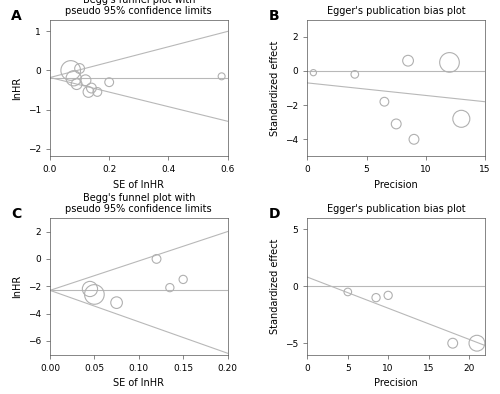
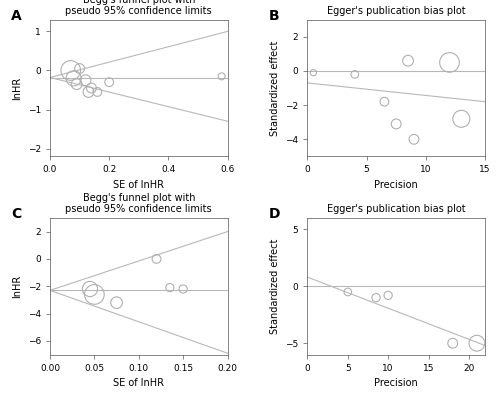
0.15: -1.5 -> -2.2
